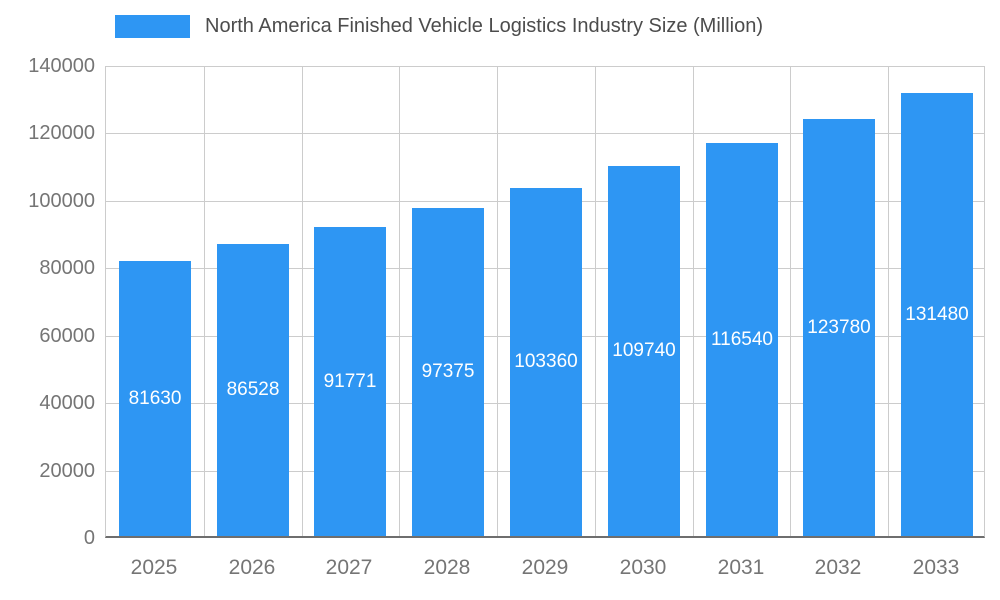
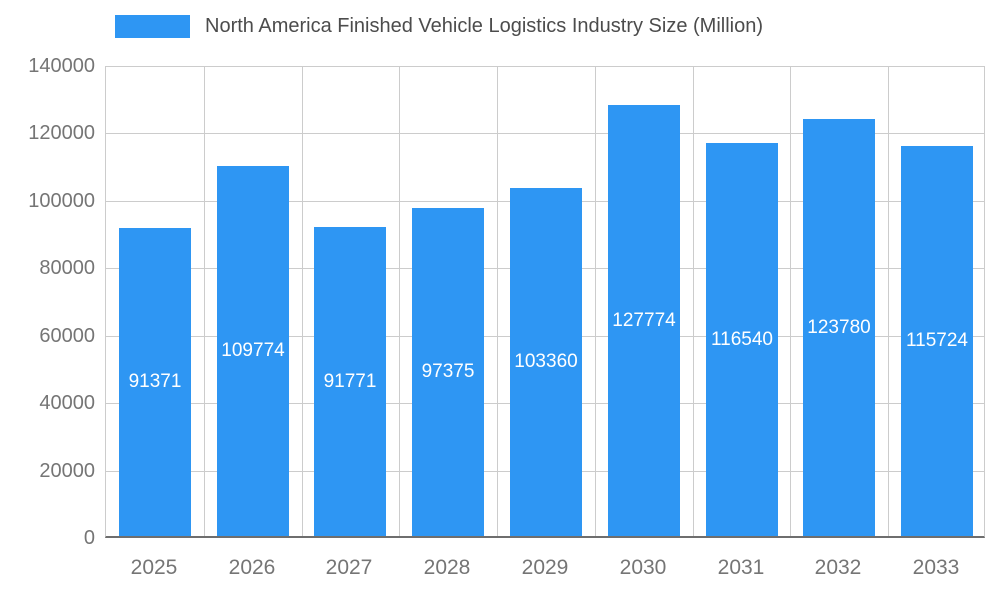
2025: 81630 -> 91371
2026: 86528 -> 109774
2030: 109740 -> 127774
2033: 131480 -> 115724
